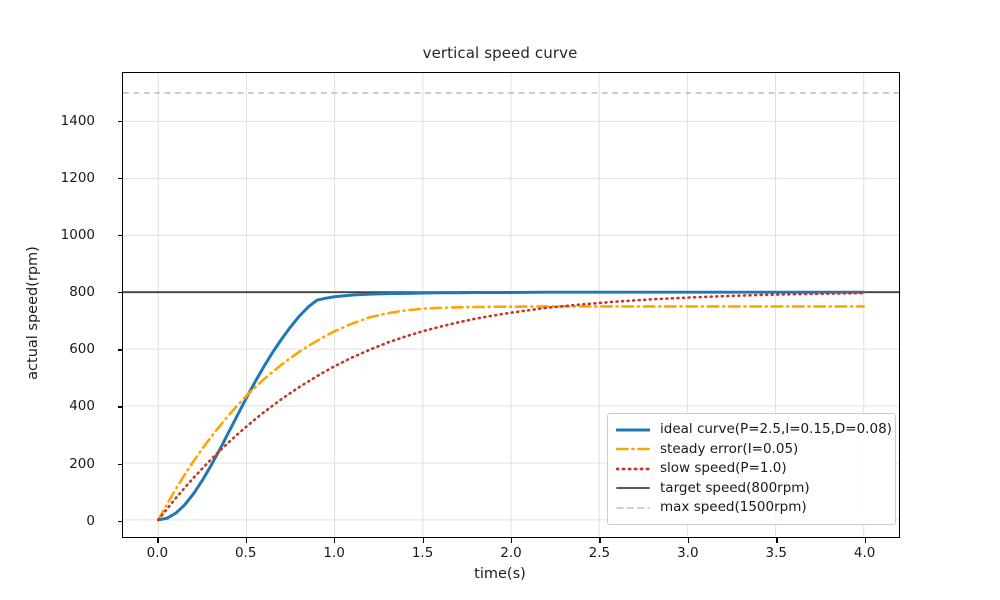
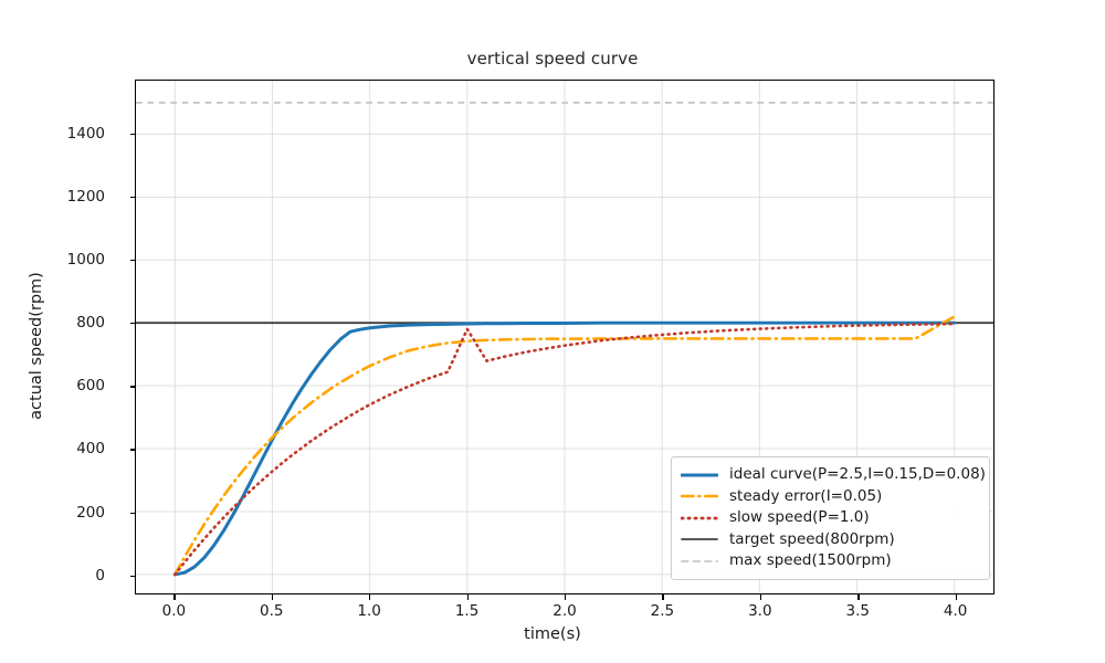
slow speed(P=1.0)/1.5: 660 -> 780
steady error(I=0.05)/4.0: 750 -> 820
